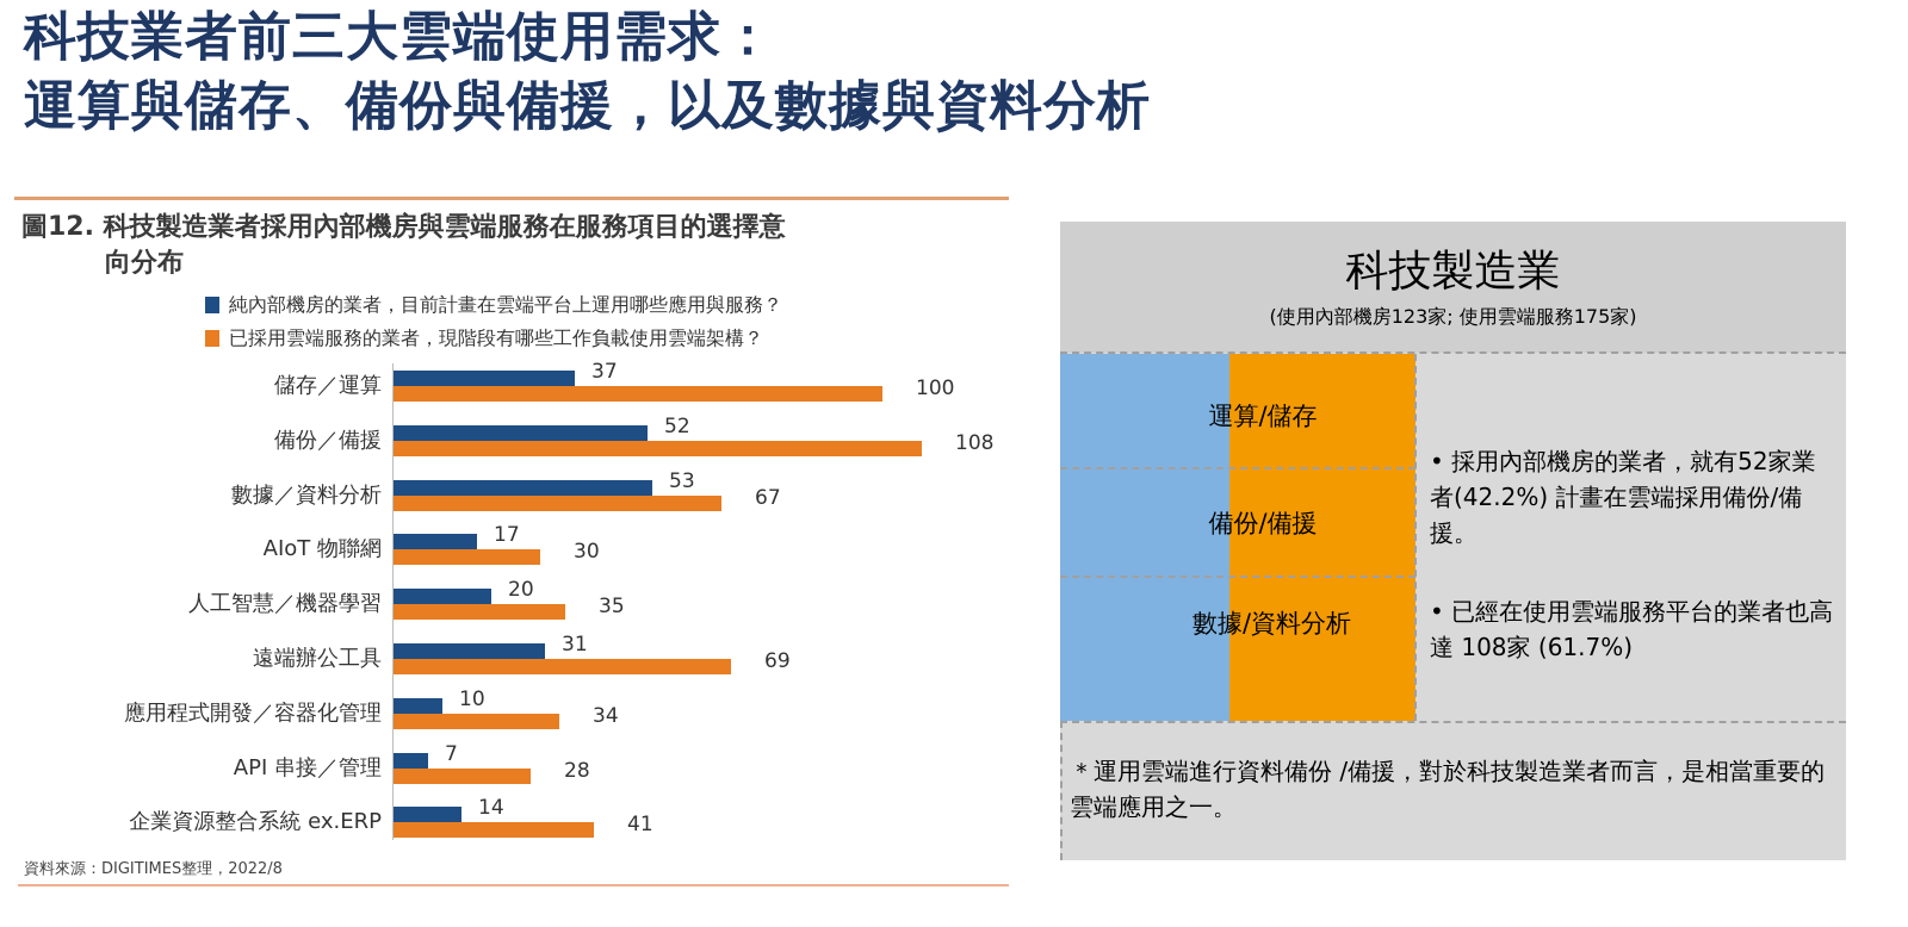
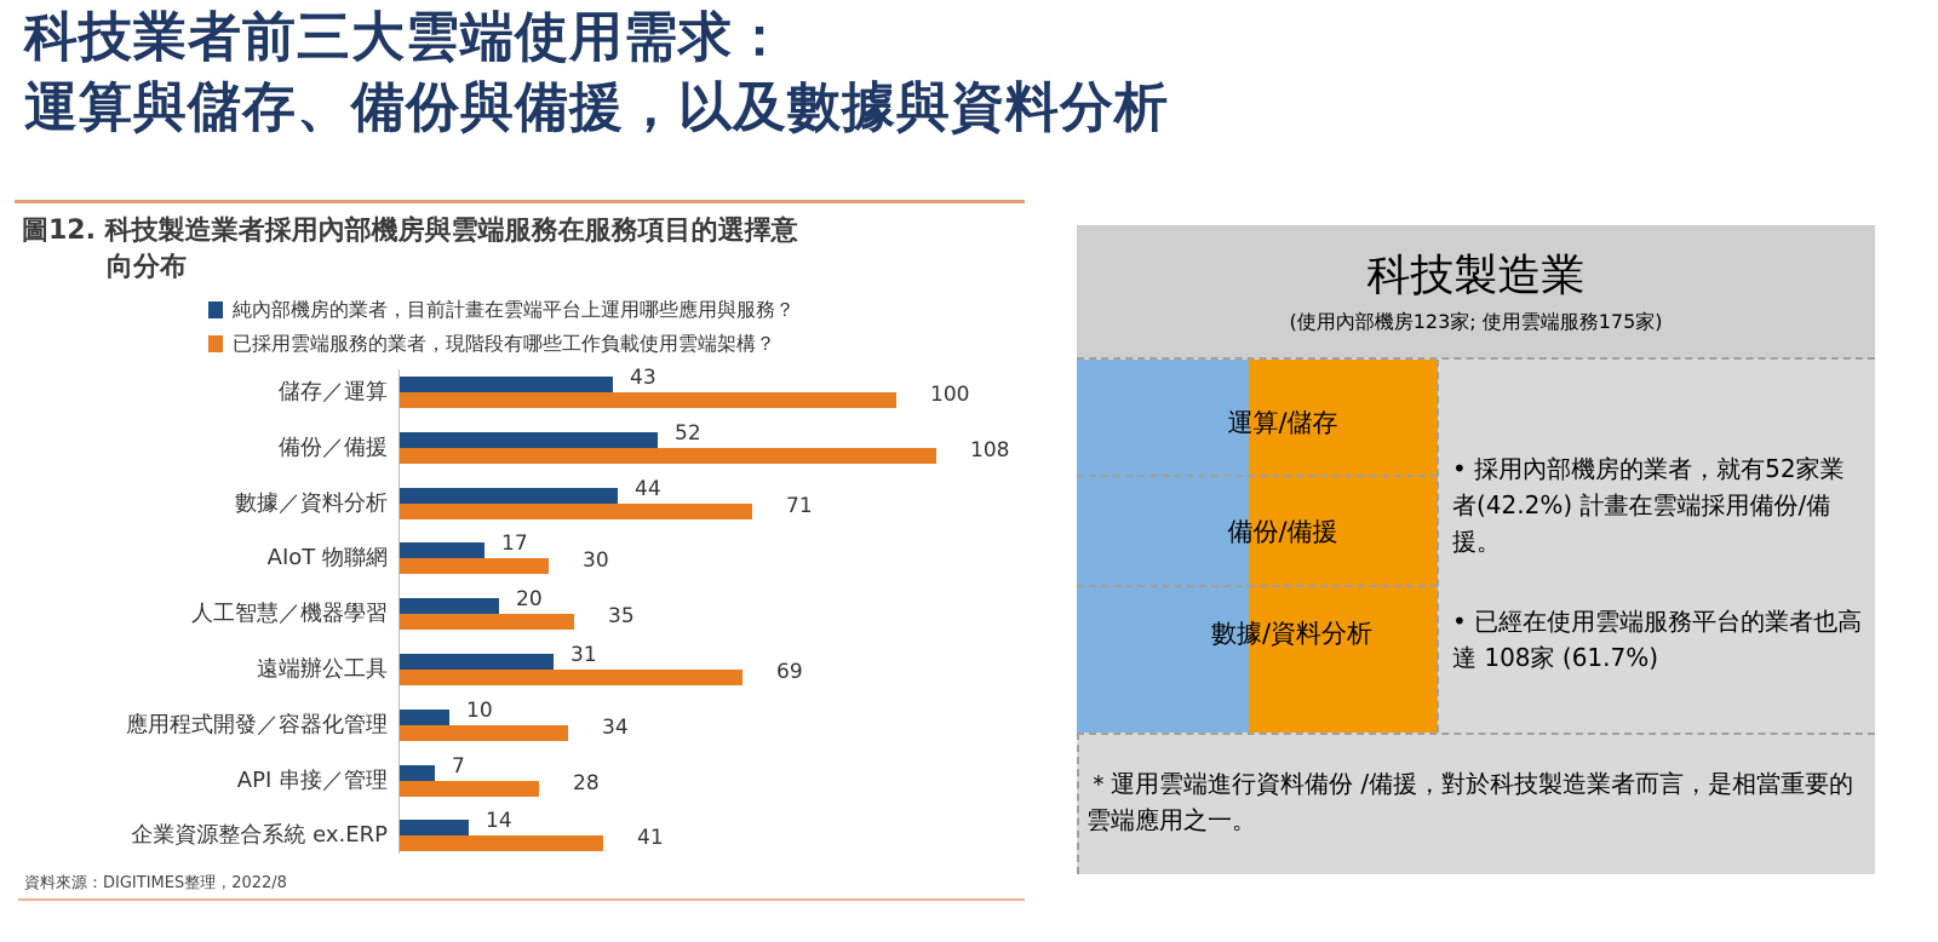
純內部機房的業者，目前計畫在雲端平台上運用哪些應用與服務？/儲存／運算: 37 -> 43
純內部機房的業者，目前計畫在雲端平台上運用哪些應用與服務？/數據／資料分析: 53 -> 44
已採用雲端服務的業者，現階段有哪些工作負載使用雲端架構？/數據／資料分析: 67 -> 71
